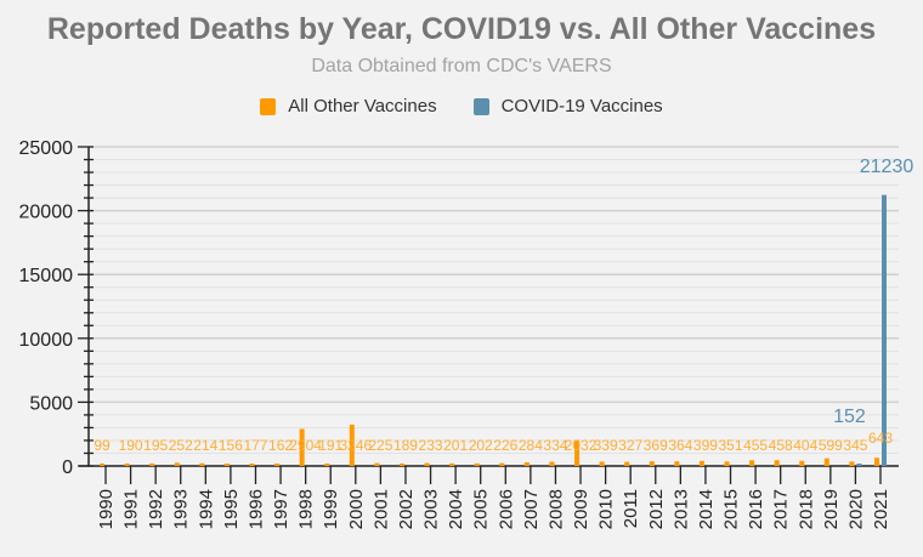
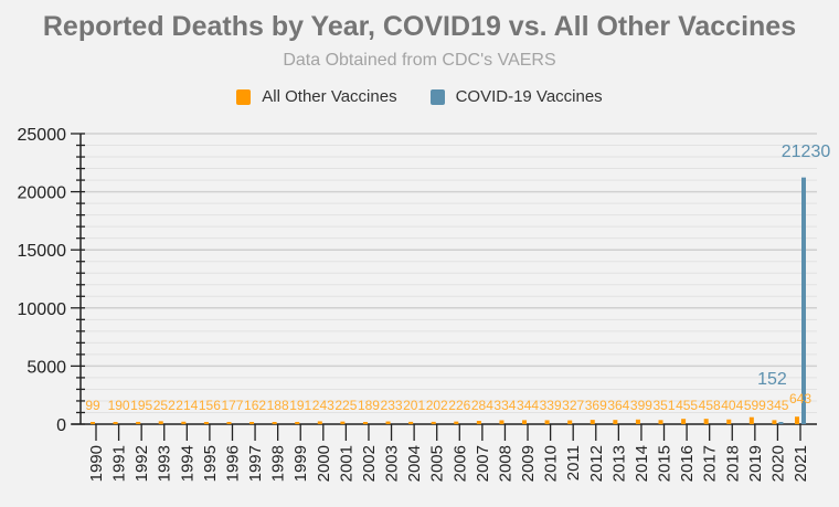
All Other Vaccines/1998: 2904 -> 188
All Other Vaccines/2000: 3246 -> 243
All Other Vaccines/2009: 2032 -> 344
